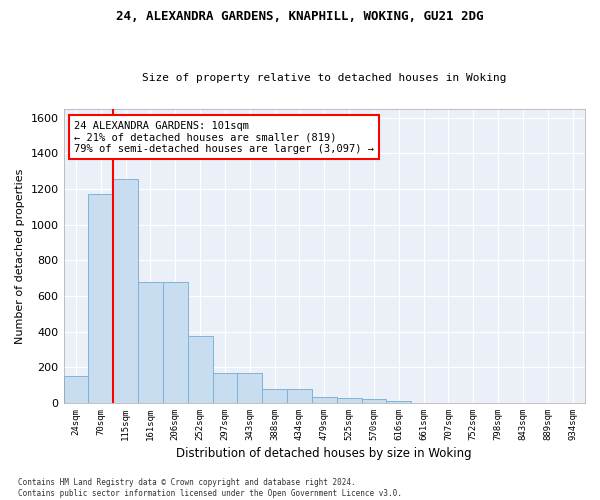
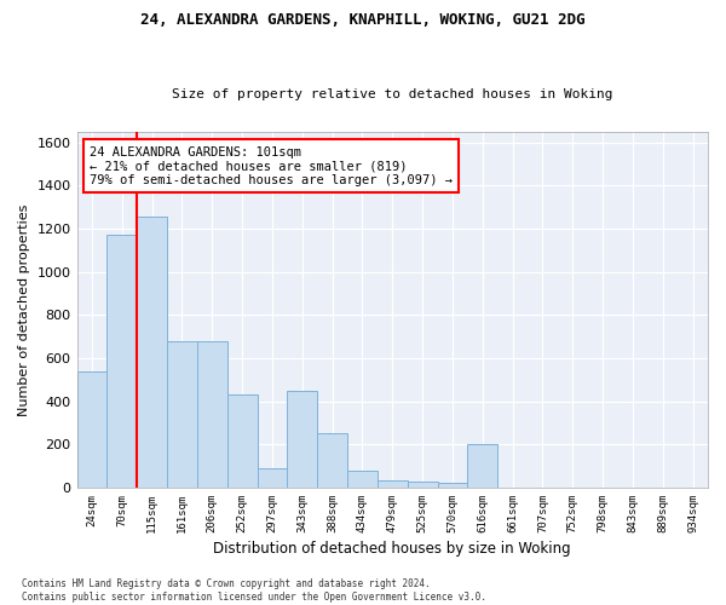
24sqm: 150 -> 540
252sqm: 380 -> 430
297sqm: 170 -> 90
343sqm: 170 -> 450
388sqm: 80 -> 250
616sqm: 10 -> 200
